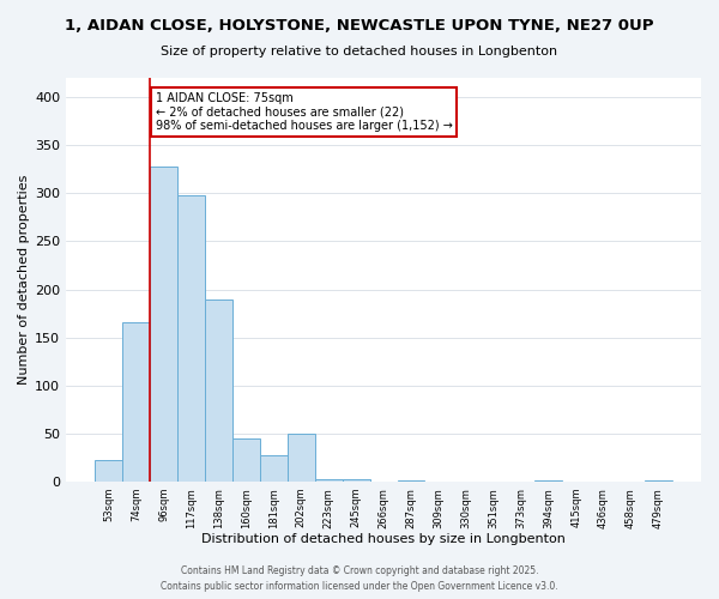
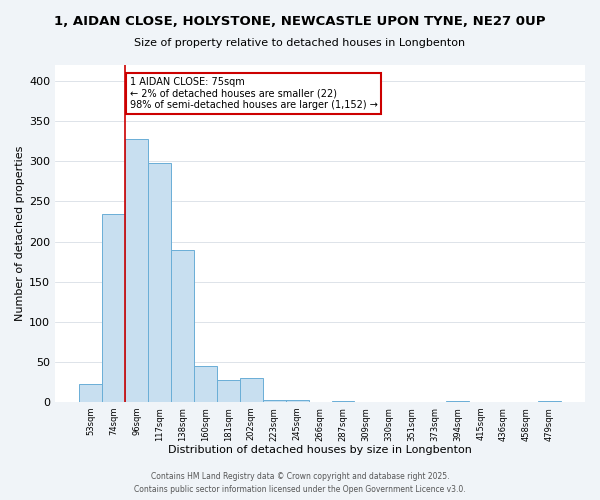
74sqm: 166 -> 234
202sqm: 50 -> 30
